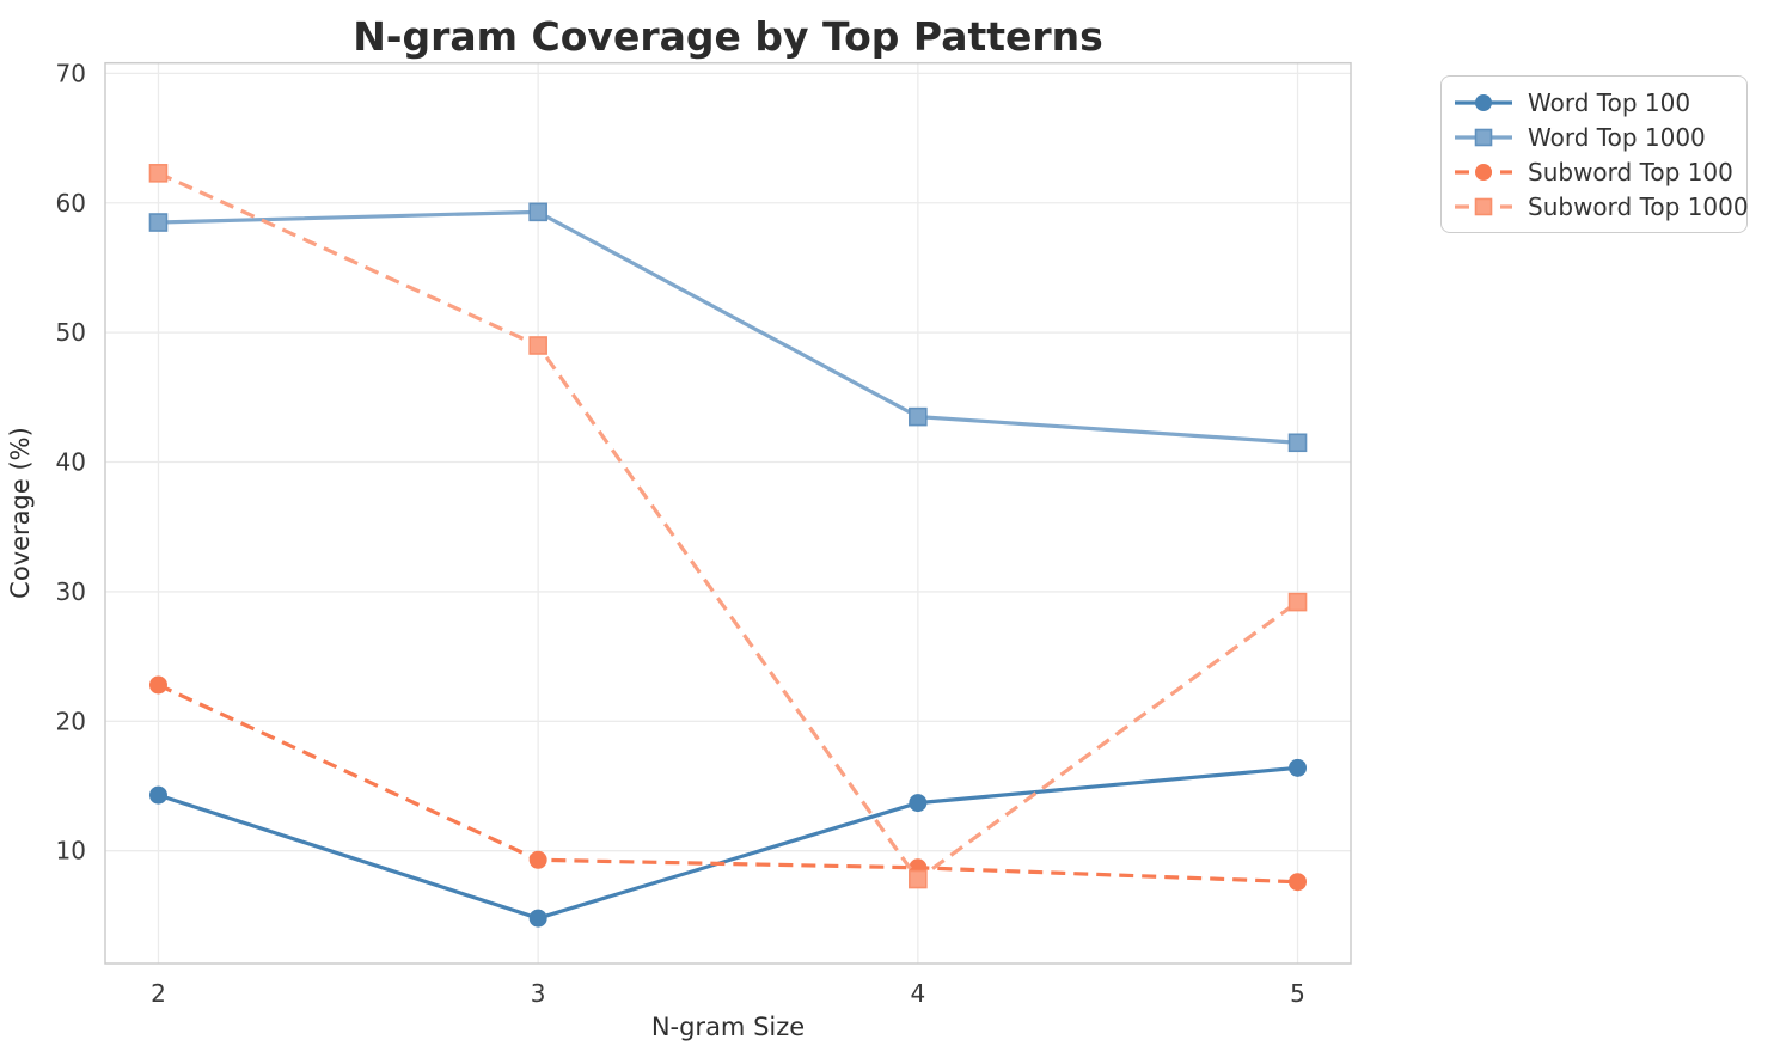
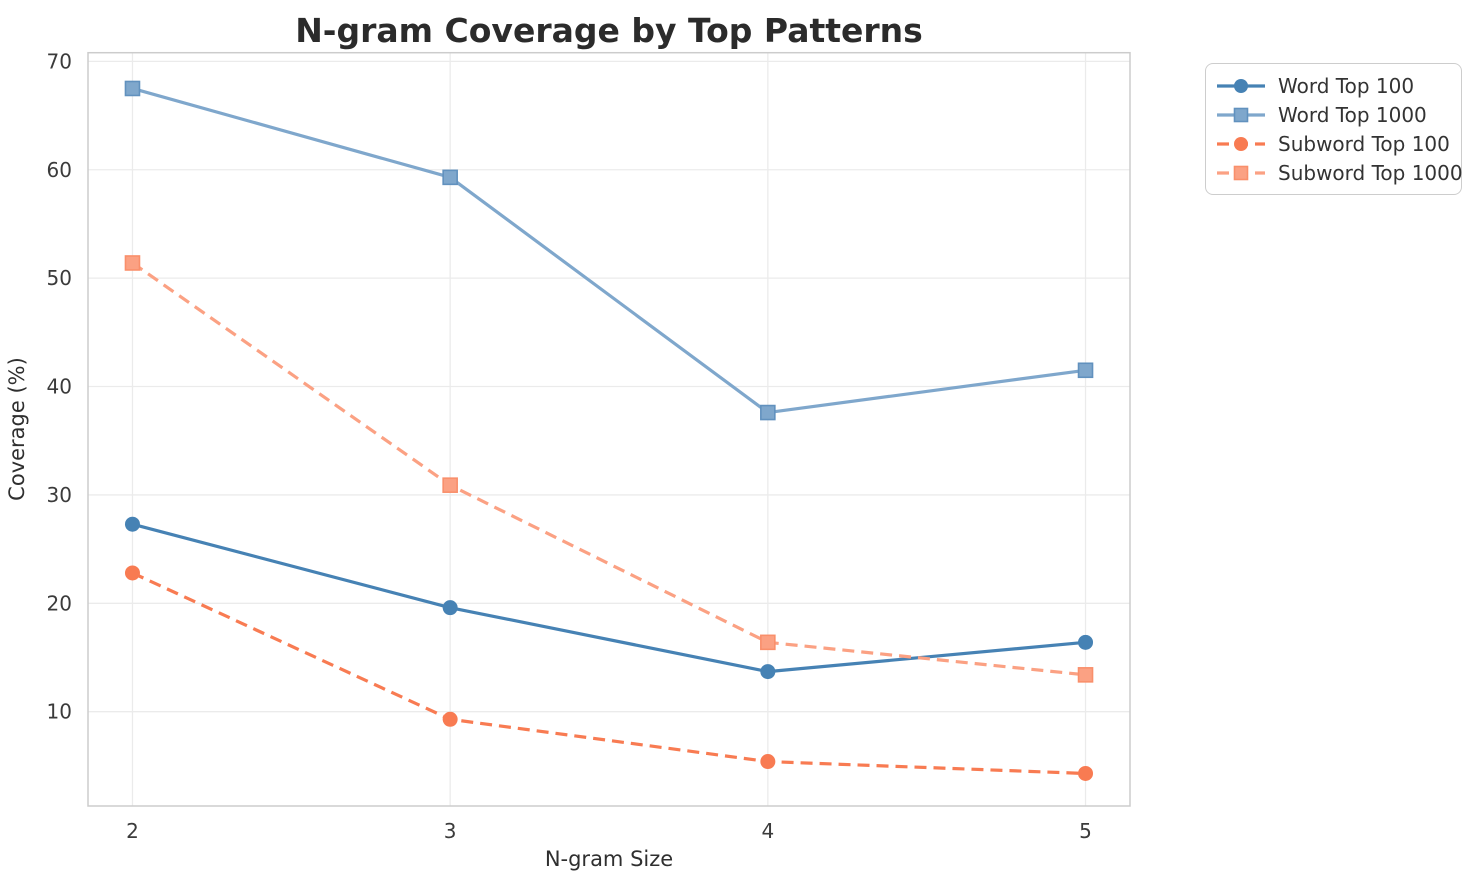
Word Top 100/2: 14.3 -> 27.3
Word Top 1000/2: 58.5 -> 67.5
Subword Top 1000/2: 62.3 -> 51.4
Word Top 100/3: 4.8 -> 19.6
Subword Top 1000/3: 49.0 -> 30.9
Word Top 1000/4: 43.5 -> 37.6
Subword Top 100/4: 8.7 -> 5.4
Subword Top 1000/4: 7.8 -> 16.4
Subword Top 100/5: 7.6 -> 4.3
Subword Top 1000/5: 29.2 -> 13.4
